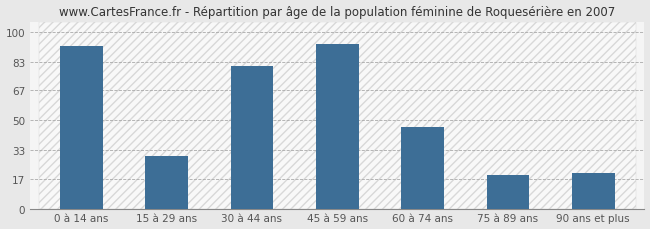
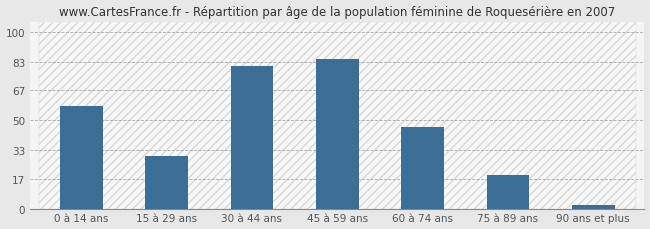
0 à 14 ans: 92 -> 58
45 à 59 ans: 93 -> 85
90 ans et plus: 20 -> 2
